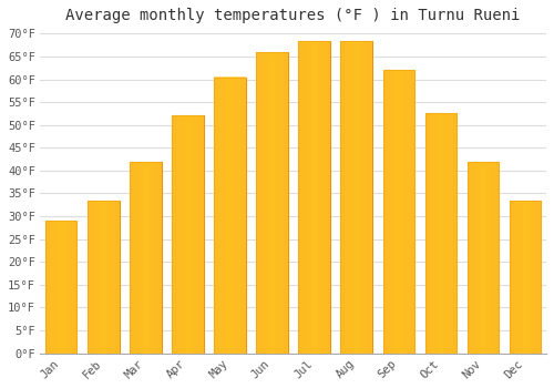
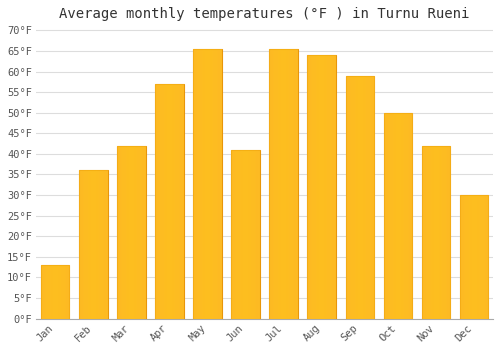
Jan: 29.0°F -> 13.0°F
Feb: 33.5°F -> 36.0°F
Apr: 52.0°F -> 57.0°F
May: 60.5°F -> 65.5°F
Jun: 66.0°F -> 41.0°F
Jul: 68.5°F -> 65.5°F
Aug: 68.5°F -> 64.0°F
Sep: 62.0°F -> 59.0°F
Oct: 52.5°F -> 50.0°F
Dec: 33.5°F -> 30.0°F
